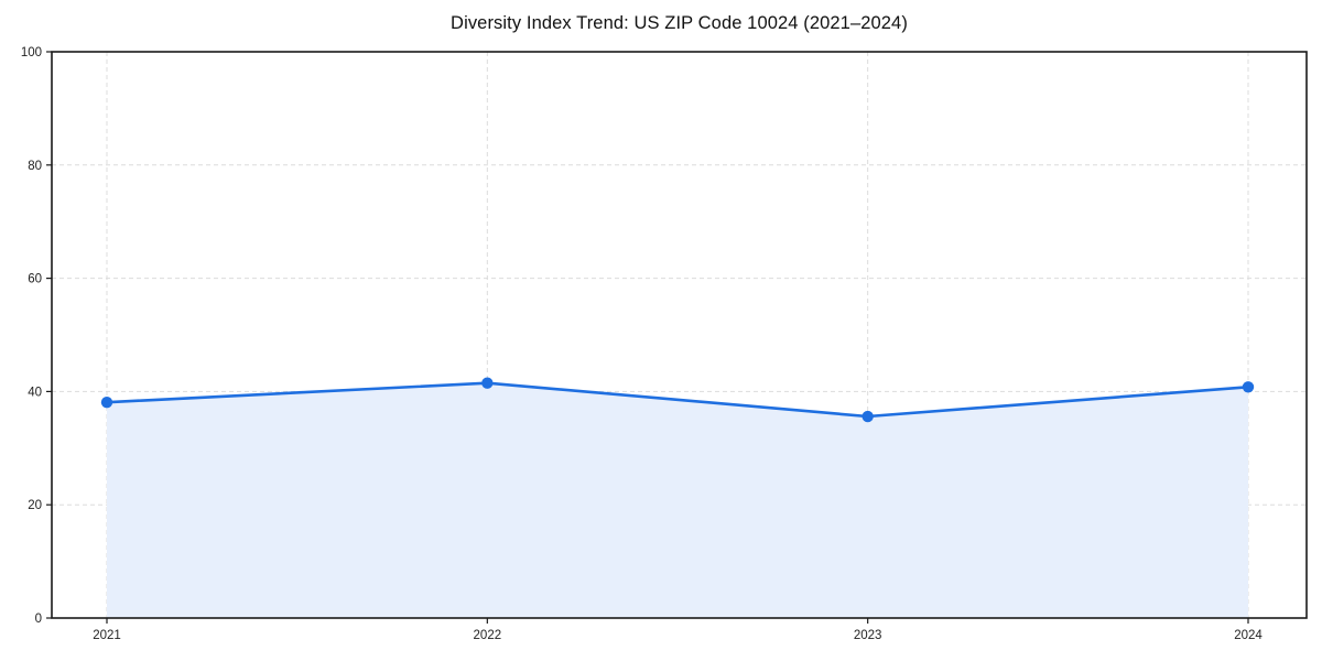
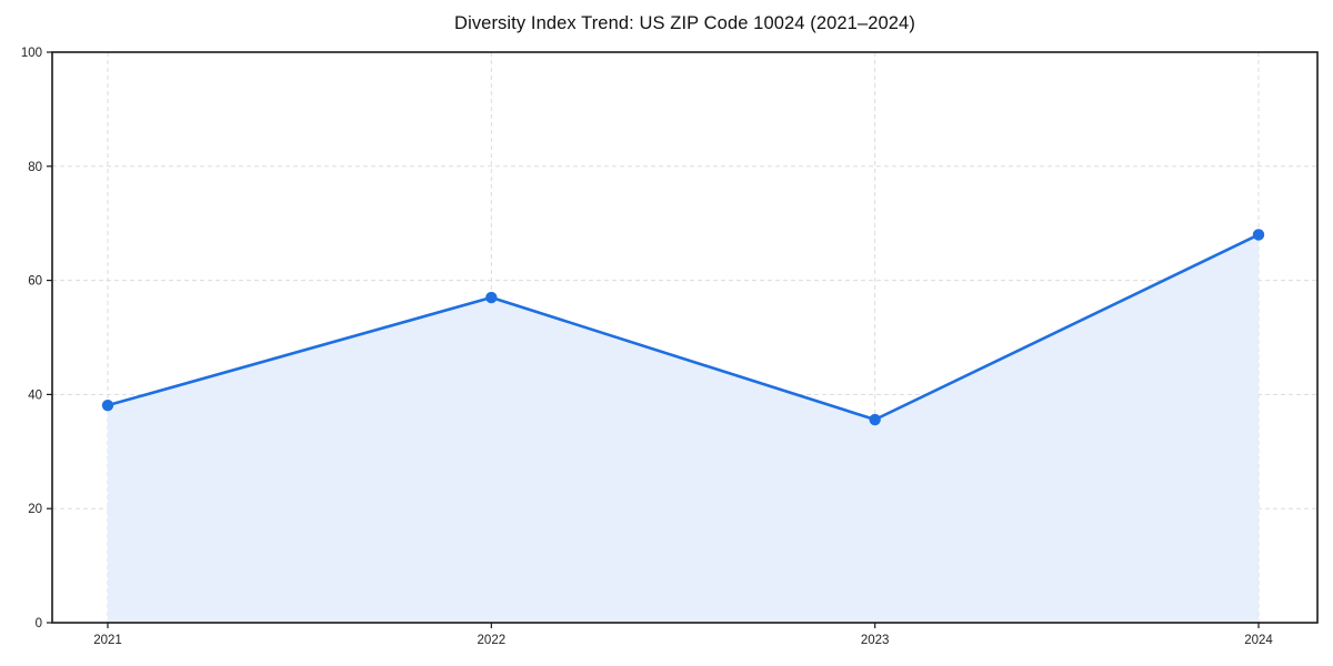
2022: 42 -> 57
2024: 41 -> 68
